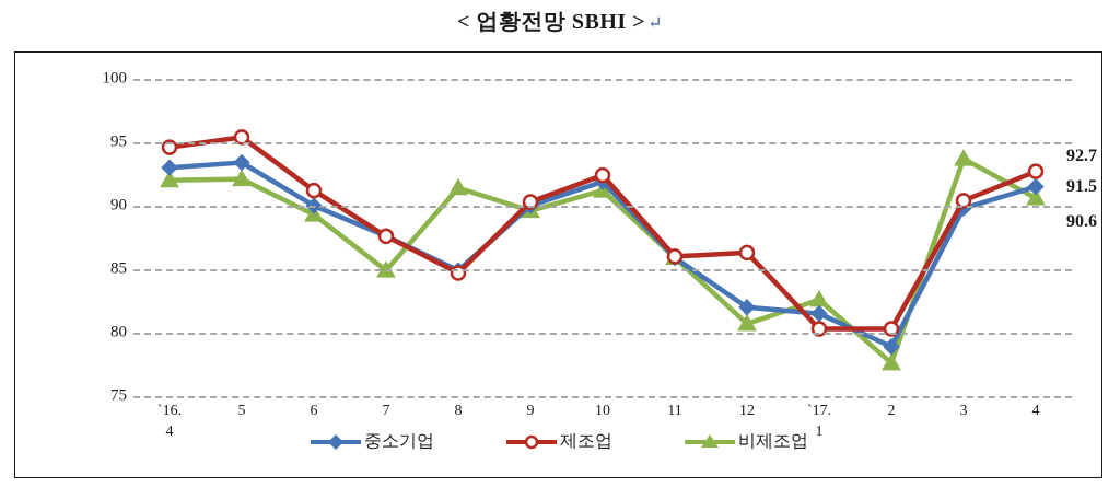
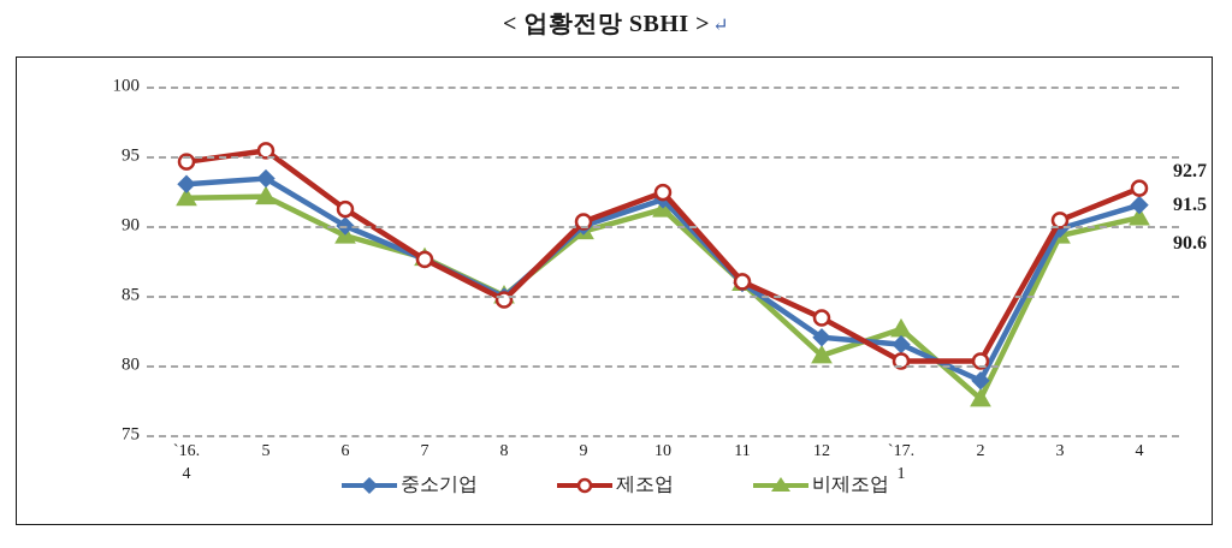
비제조업/7: 84.9 -> 87.7
비제조업/8: 91.4 -> 85.0
제조업/12: 86.3 -> 83.4
비제조업/3: 93.7 -> 89.3
